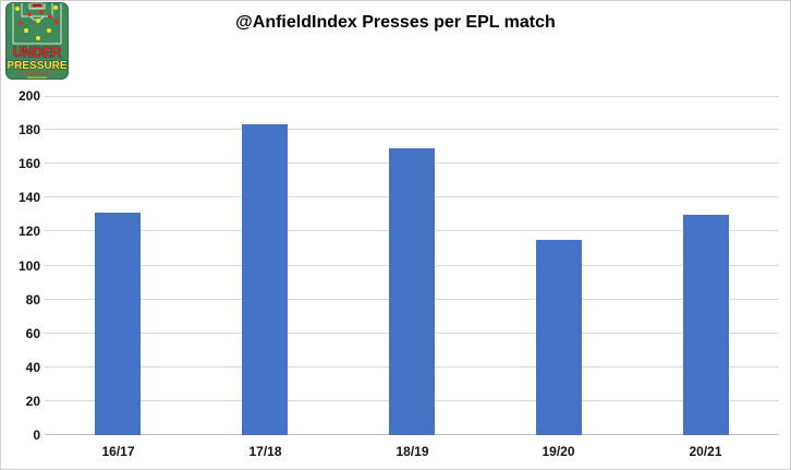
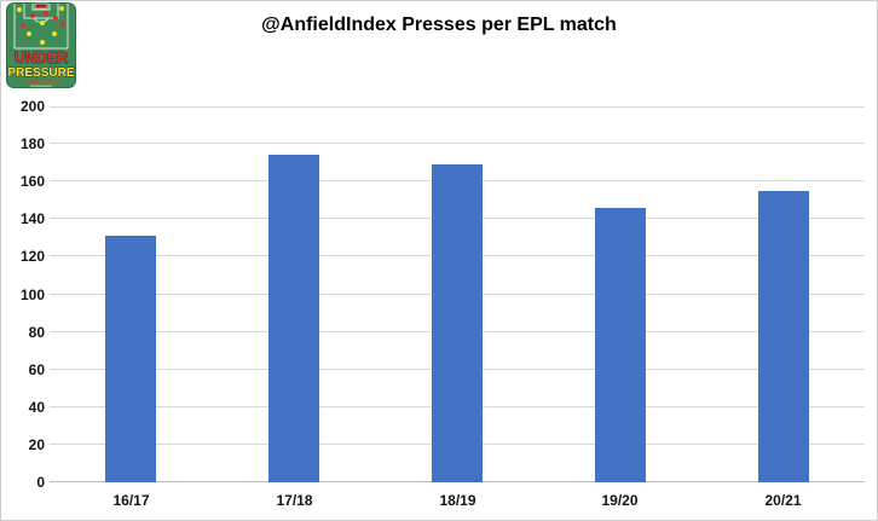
17/18: 183 -> 174
19/20: 115 -> 146
20/21: 130 -> 155
